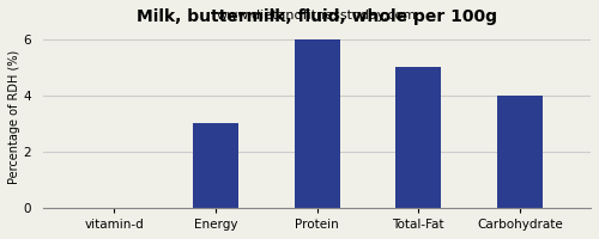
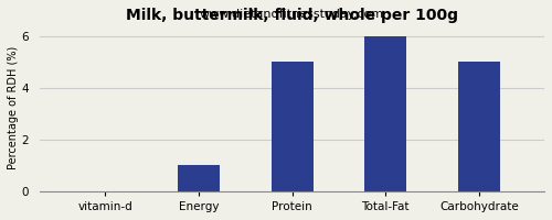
Energy: 3 -> 1
Protein: 6 -> 5
Total-Fat: 5 -> 6
Carbohydrate: 4 -> 5
